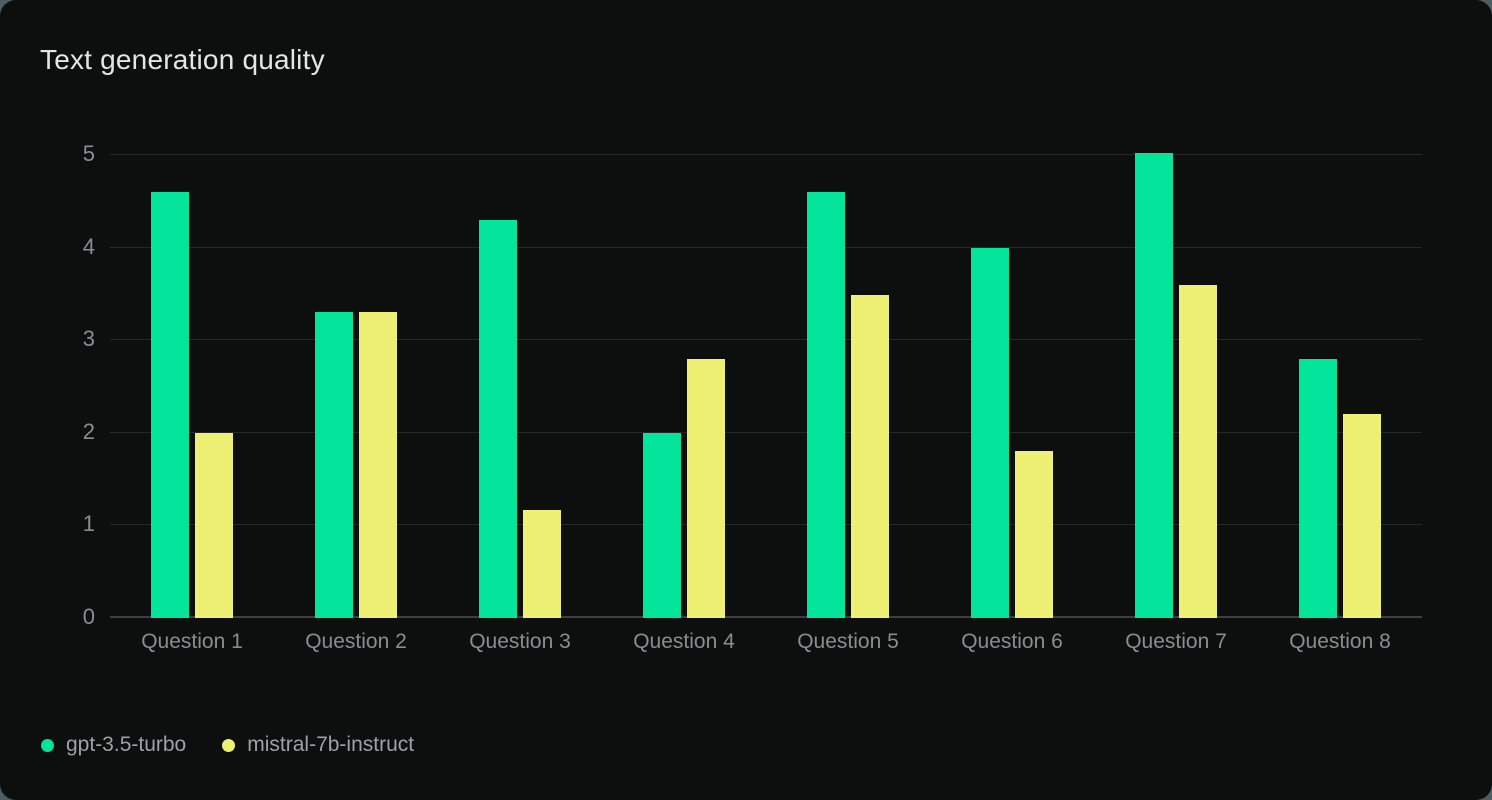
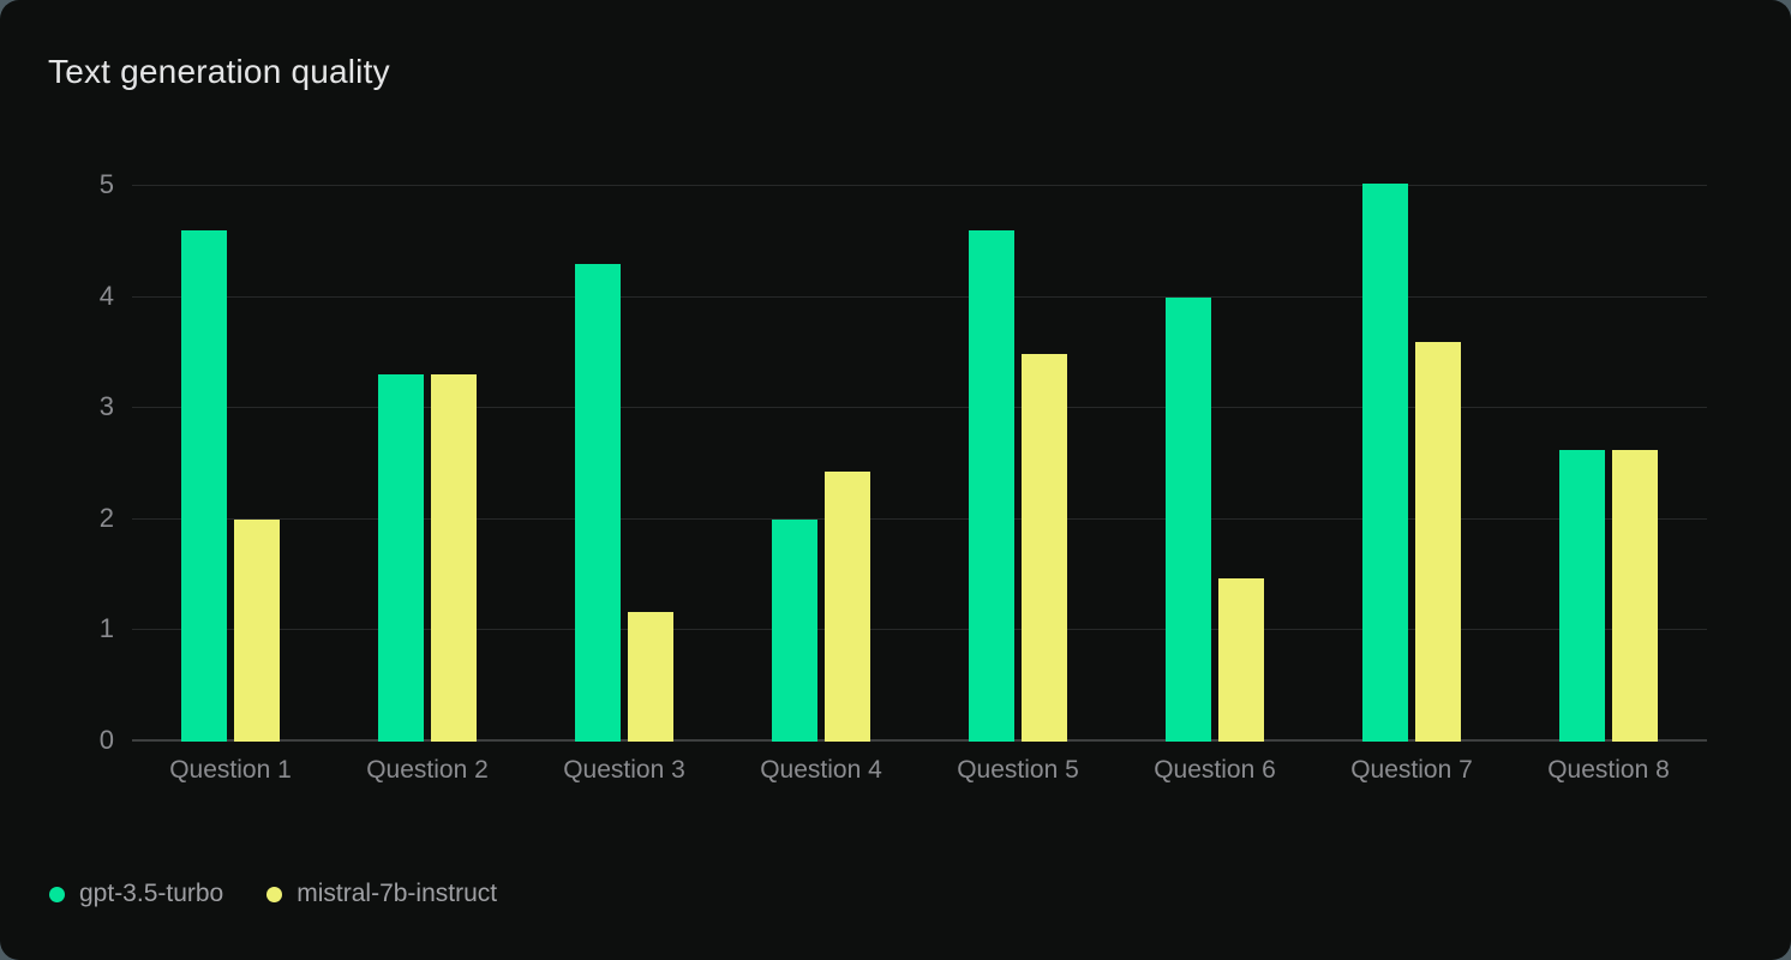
mistral-7b-instruct/Question 4: 2.8 -> 2.4
mistral-7b-instruct/Question 6: 1.8 -> 1.5
gpt-3.5-turbo/Question 8: 2.8 -> 2.6
mistral-7b-instruct/Question 8: 2.2 -> 2.6
